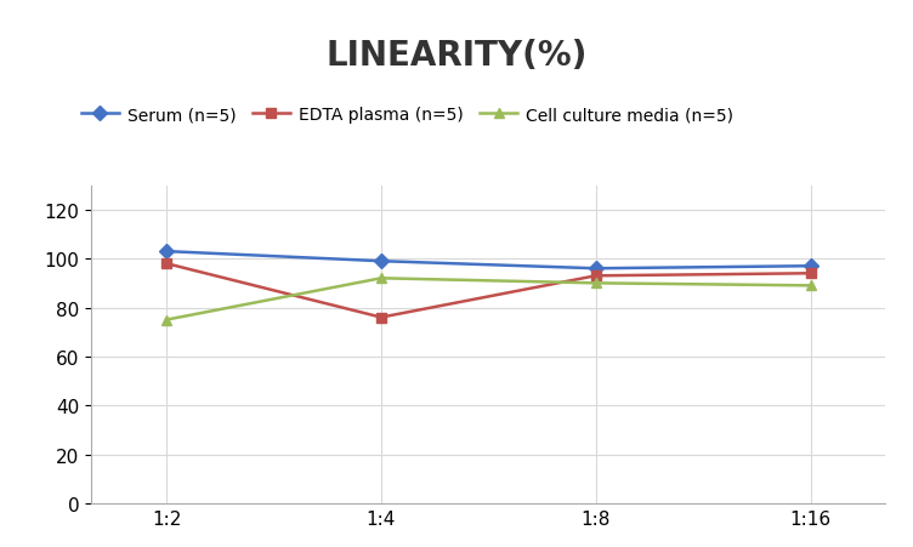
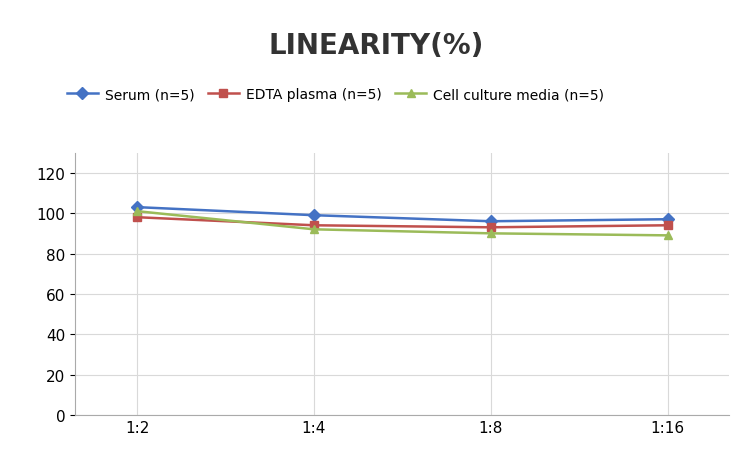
Cell culture media (n=5)/1:2: 75 -> 101
EDTA plasma (n=5)/1:4: 76 -> 94
